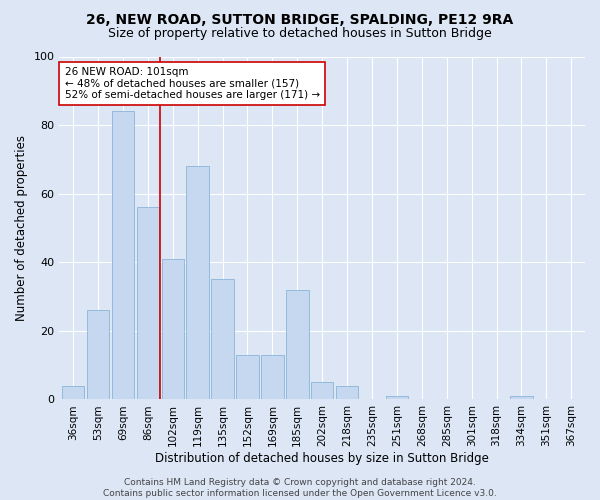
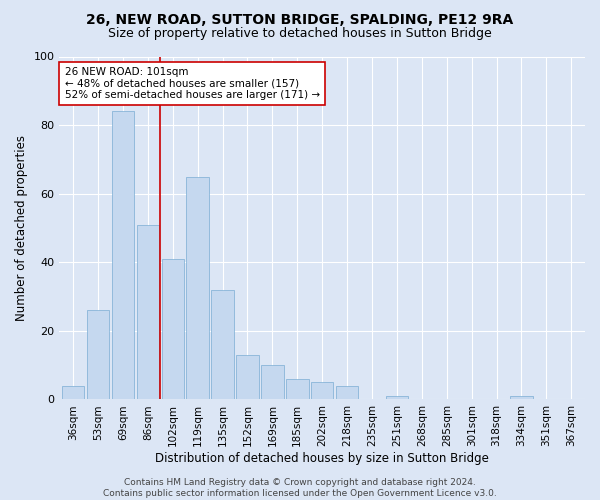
86sqm: 56 -> 51
119sqm: 68 -> 65
135sqm: 35 -> 32
169sqm: 13 -> 10
185sqm: 32 -> 6
